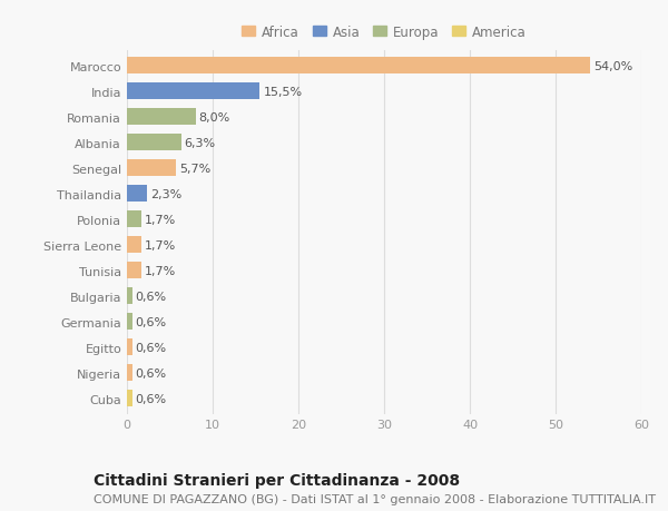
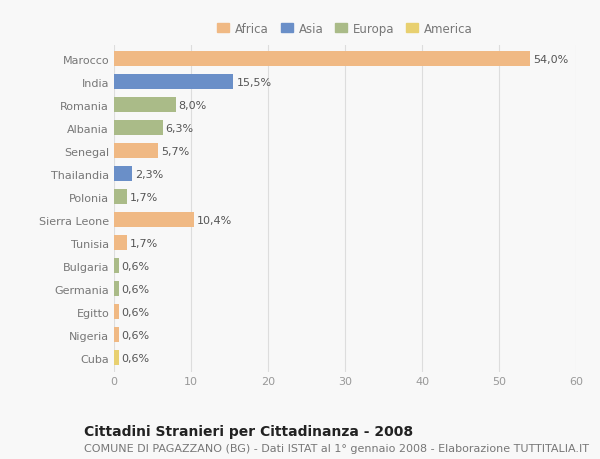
Sierra Leone: 1,7% -> 10,4%
